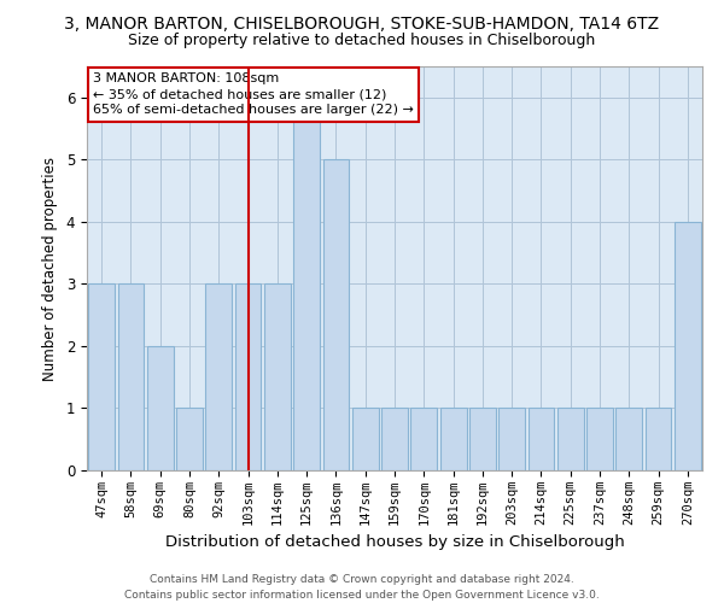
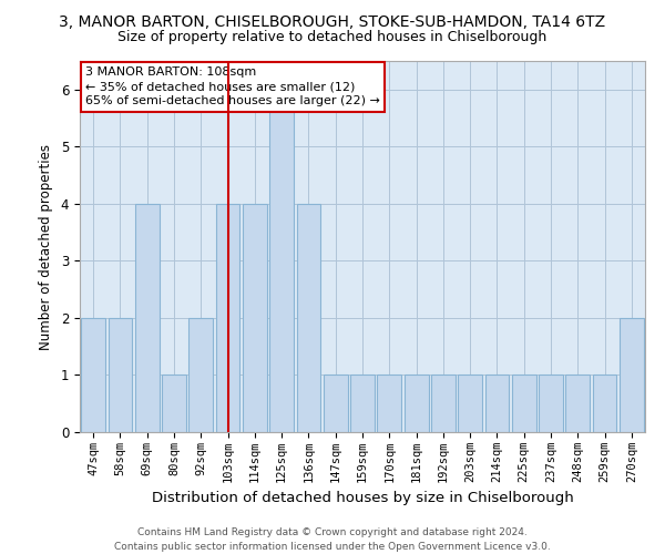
47sqm: 3 -> 2
58sqm: 3 -> 2
69sqm: 2 -> 4
92sqm: 3 -> 2
103sqm: 3 -> 4
114sqm: 3 -> 4
136sqm: 5 -> 4
270sqm: 4 -> 2
